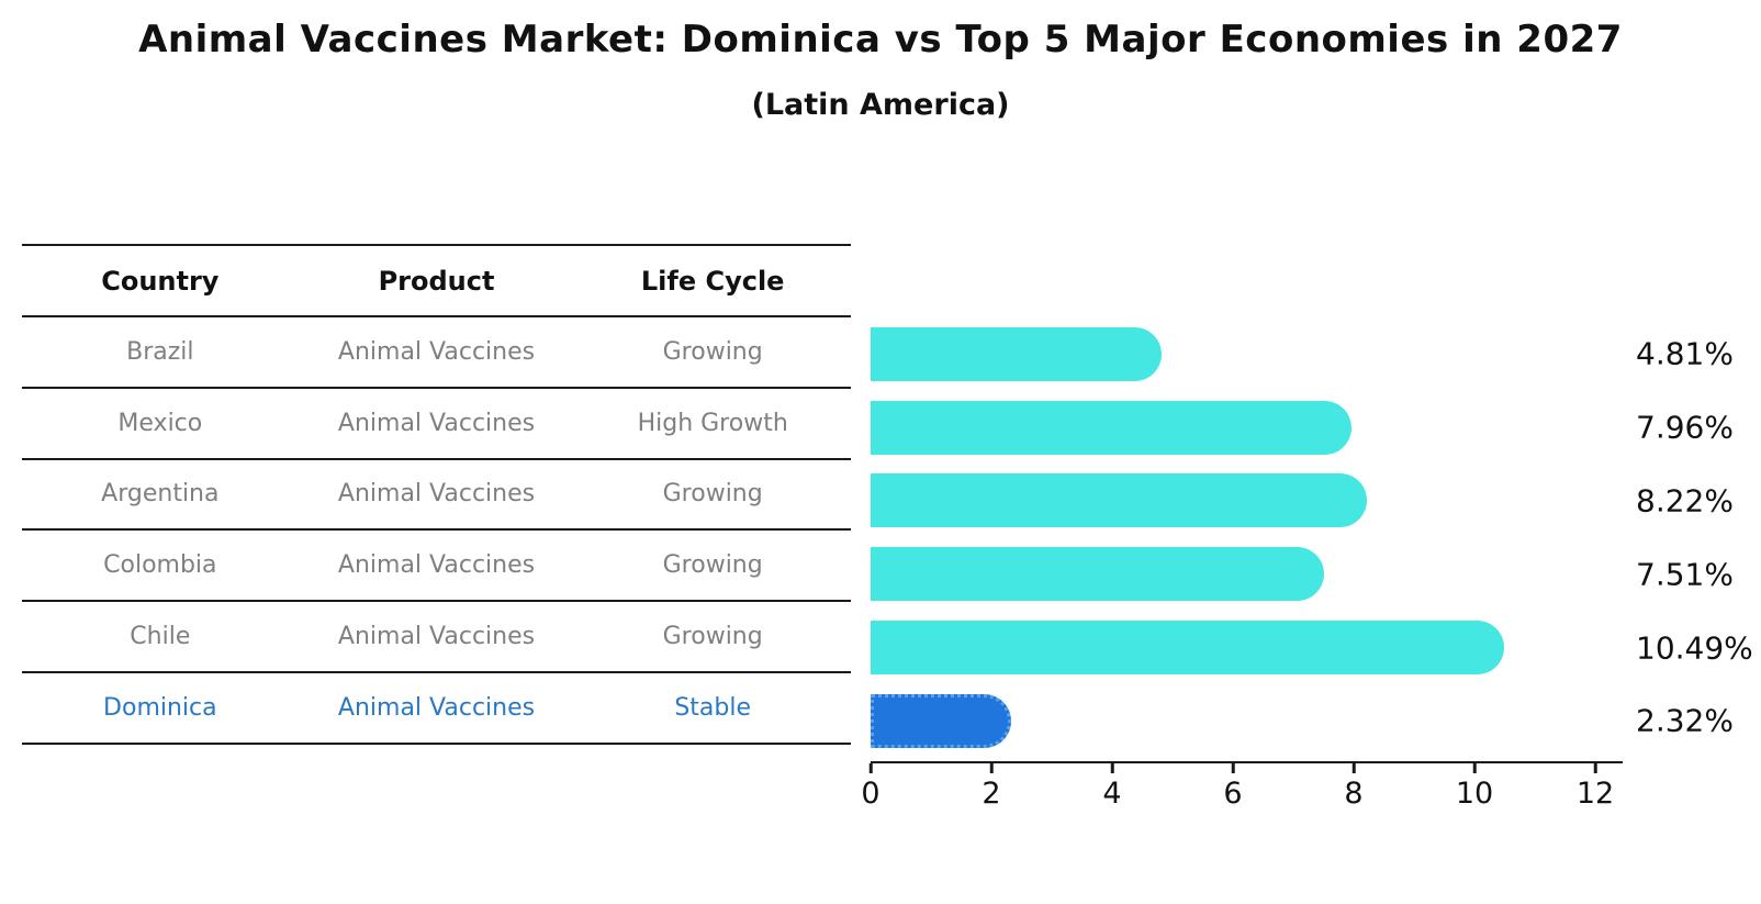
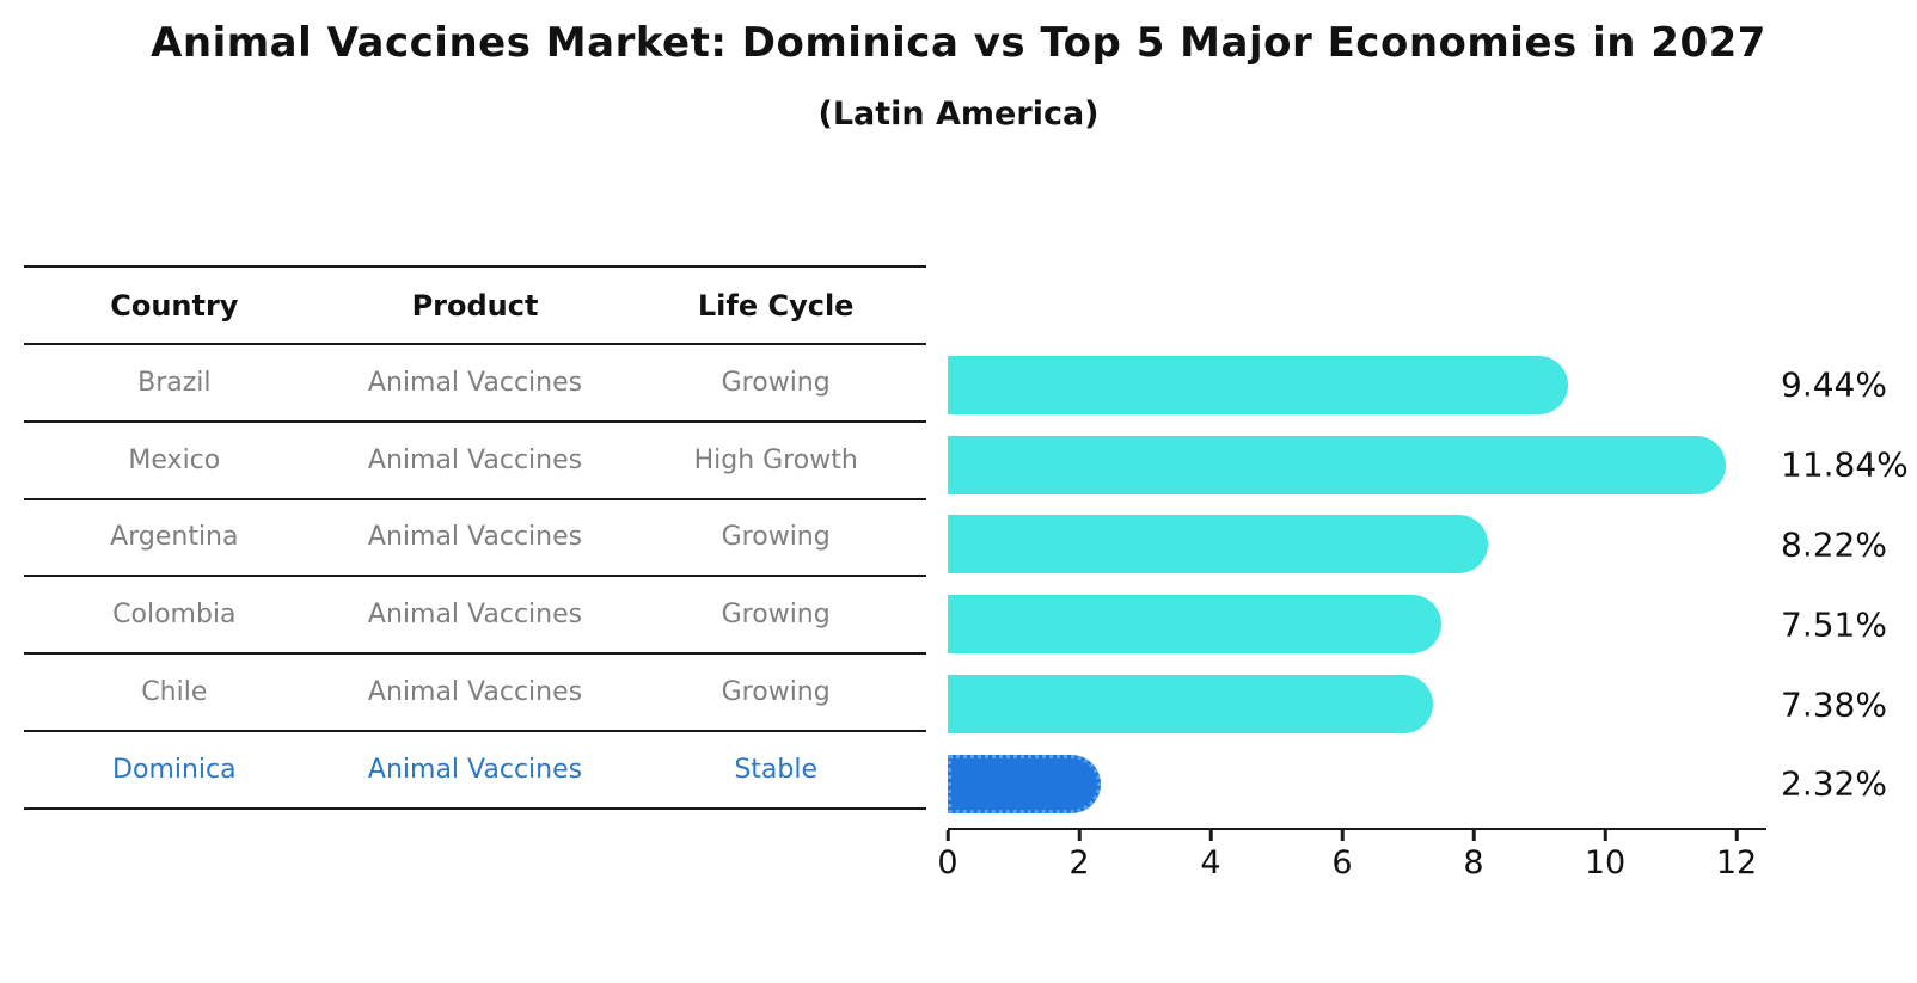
Brazil: 4.81% -> 9.44%
Mexico: 7.96% -> 11.84%
Chile: 10.49% -> 7.38%
